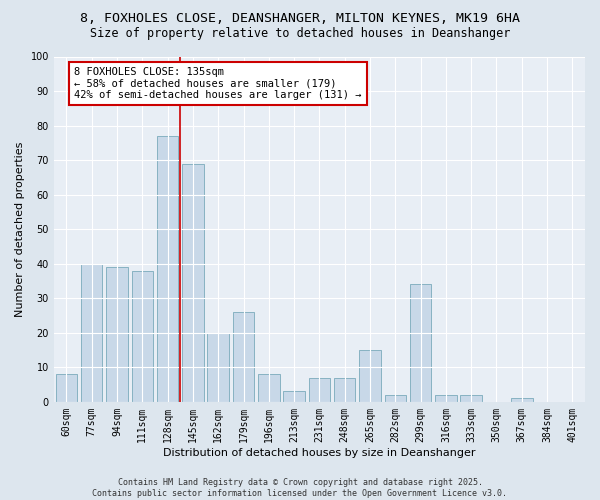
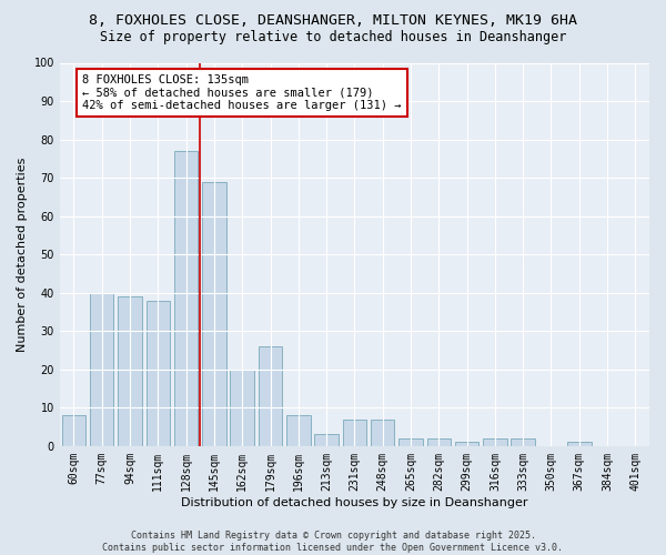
265sqm: 15 -> 2
299sqm: 34 -> 1
